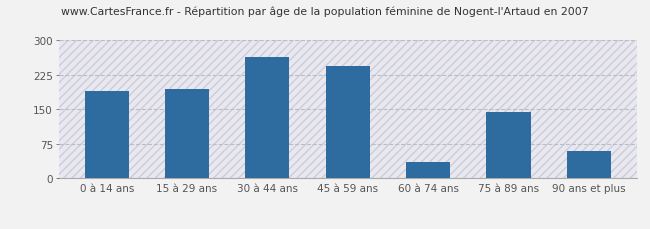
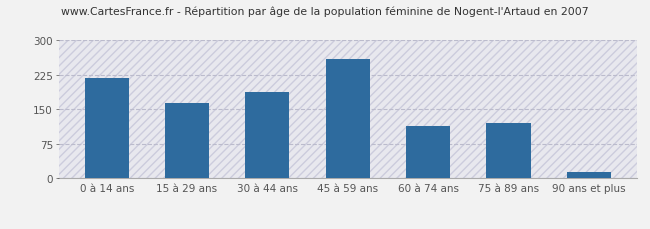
0 à 14 ans: 190 -> 218
15 à 29 ans: 195 -> 163
30 à 44 ans: 265 -> 188
45 à 59 ans: 245 -> 260
60 à 74 ans: 35 -> 113
75 à 89 ans: 145 -> 120
90 ans et plus: 60 -> 15
